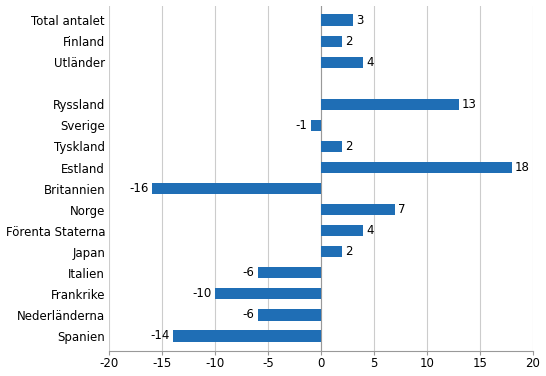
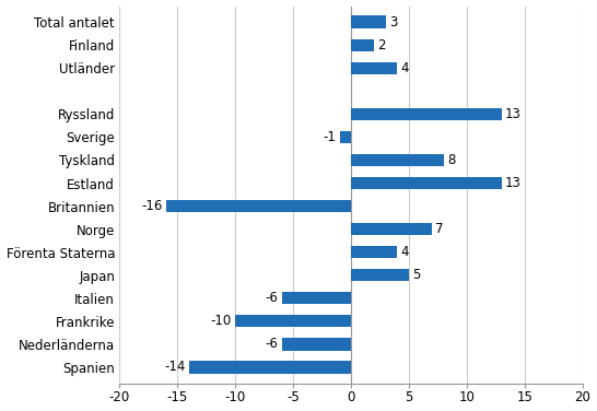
Tyskland: 2 -> 8
Estland: 18 -> 13
Japan: 2 -> 5
